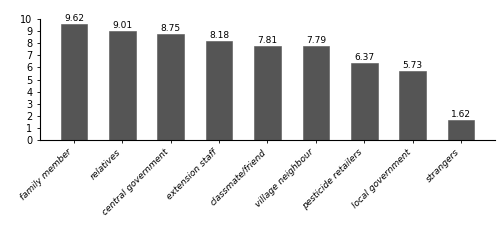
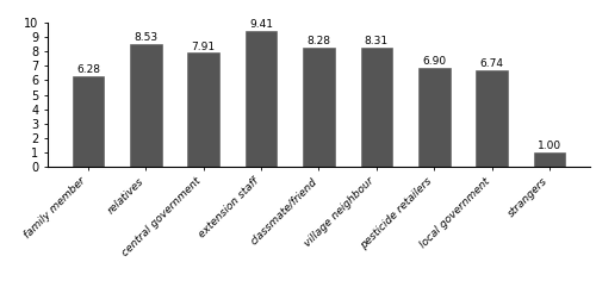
family member: 9.62 -> 6.28
relatives: 9.01 -> 8.53
central government: 8.75 -> 7.91
extension staff: 8.18 -> 9.41
classmate/friend: 7.81 -> 8.28
village neighbour: 7.79 -> 8.31
pesticide retailers: 6.37 -> 6.90
local government: 5.73 -> 6.74
strangers: 1.62 -> 1.00
